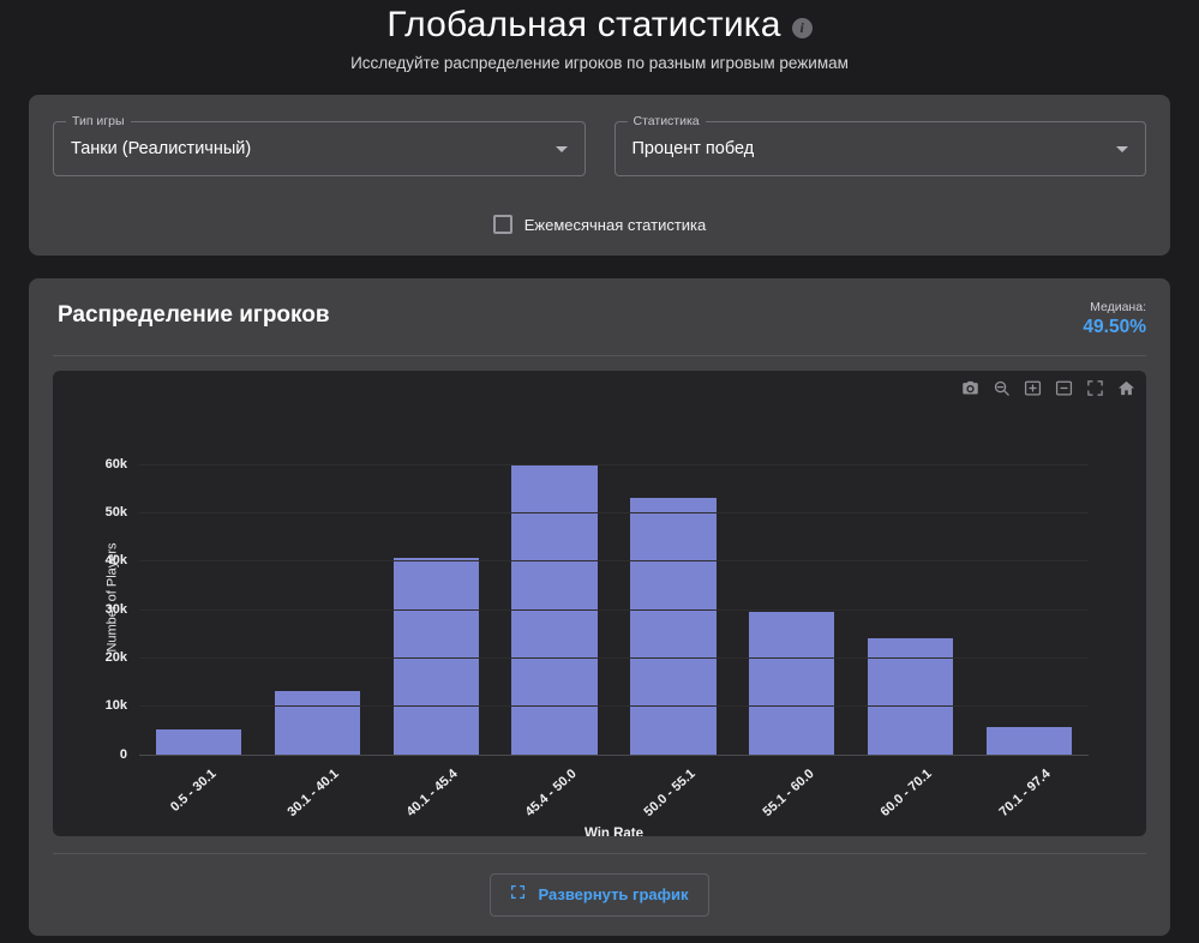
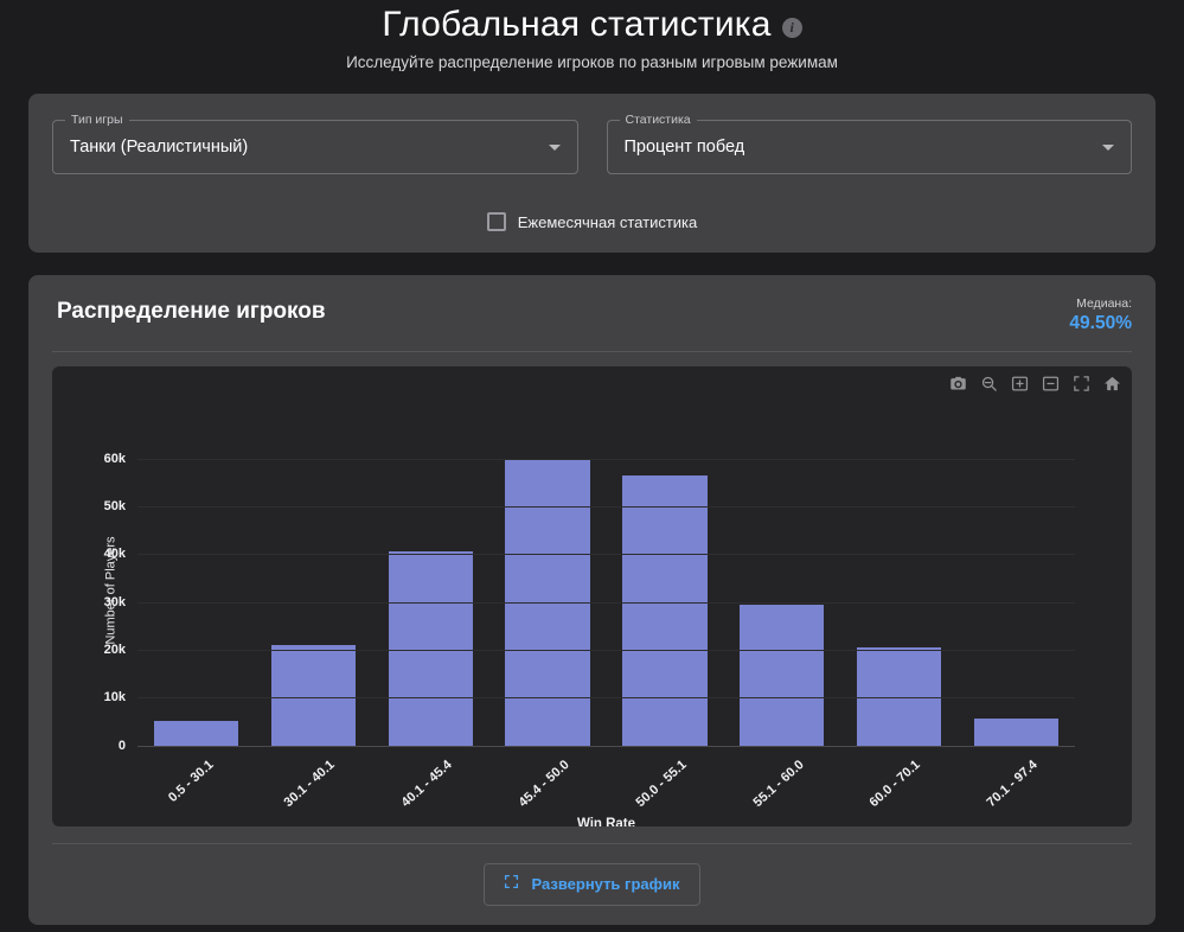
30.1 - 40.1: 13k -> 21k
50.0 - 55.1: 53k -> 56k
60.0 - 70.1: 24k -> 20k
